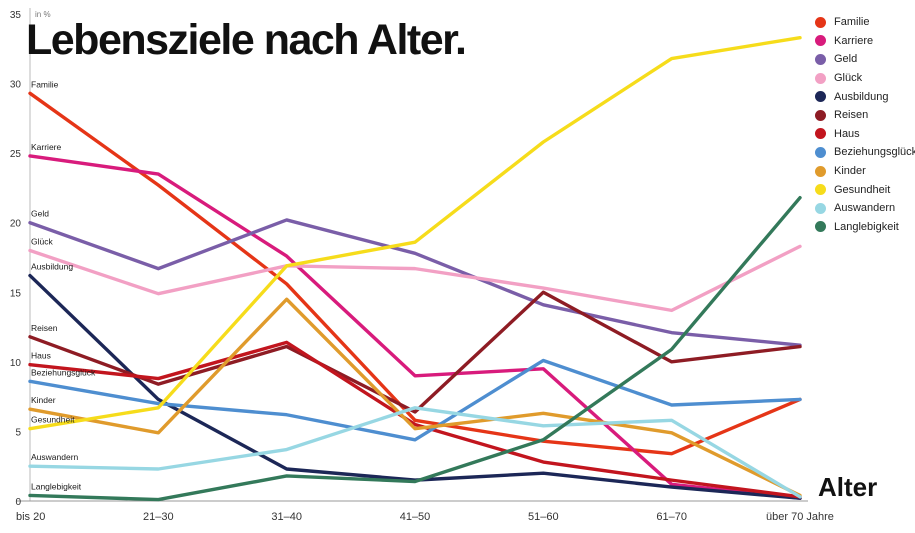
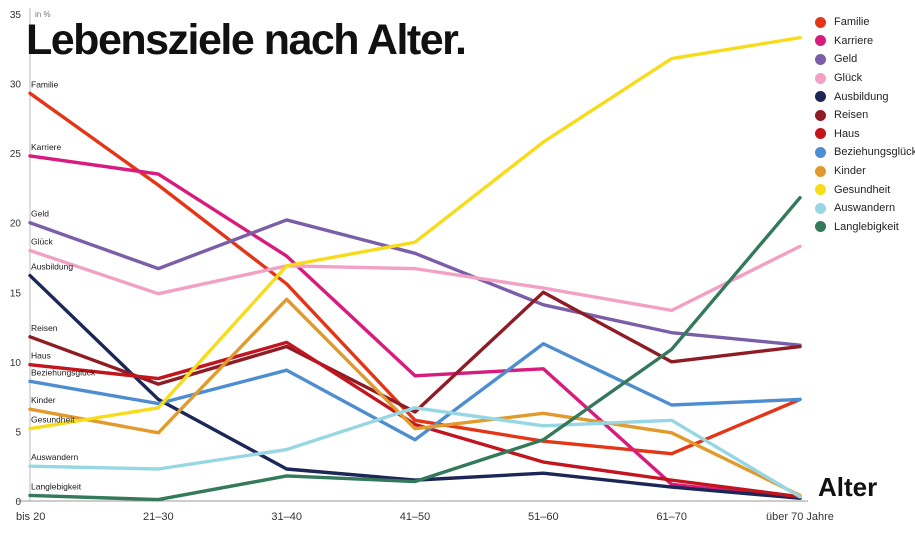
Beziehungsglück/31–40: 6.2 -> 9.4
Beziehungsglück/51–60: 10.1 -> 11.3
